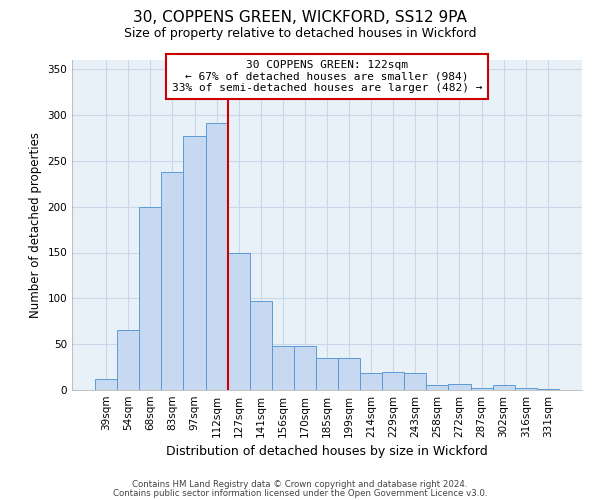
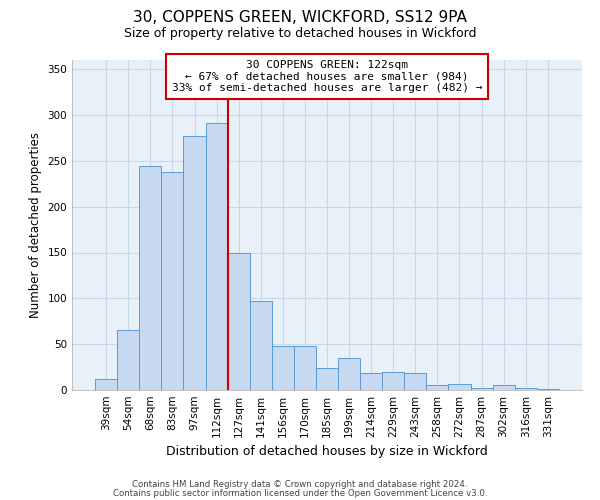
68sqm: 200 -> 244
185sqm: 35 -> 24
